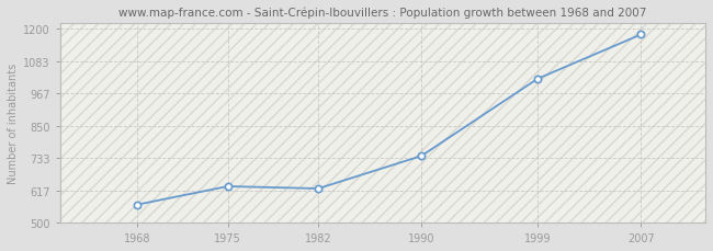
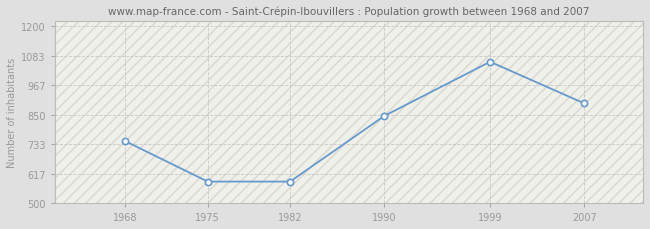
1968: 565 -> 745
1975: 631 -> 585
1982: 623 -> 585
1990: 741 -> 845
1999: 1020 -> 1060
2007: 1180 -> 895
